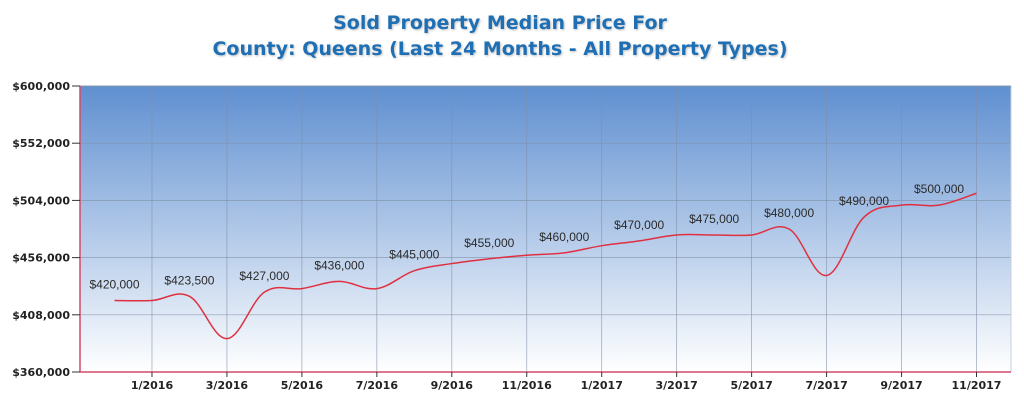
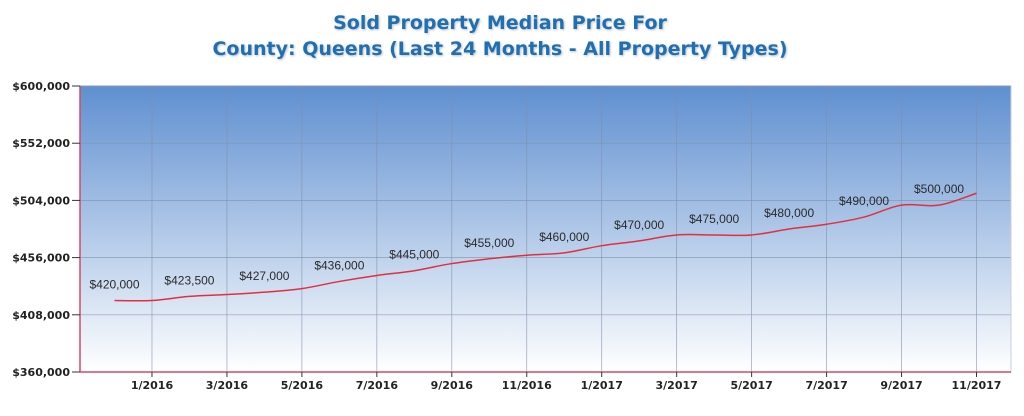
3/2016: $388000 -> $425000
7/2016: $430000 -> $441000
7/2017: $441000 -> $484000
